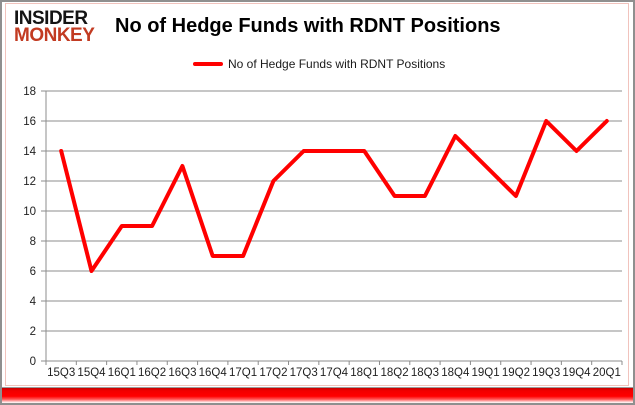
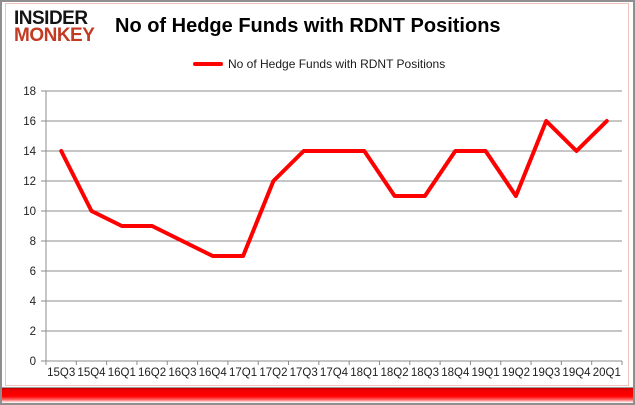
15Q4: 6 -> 10
16Q3: 13 -> 8
18Q4: 15 -> 14
19Q1: 13 -> 14
